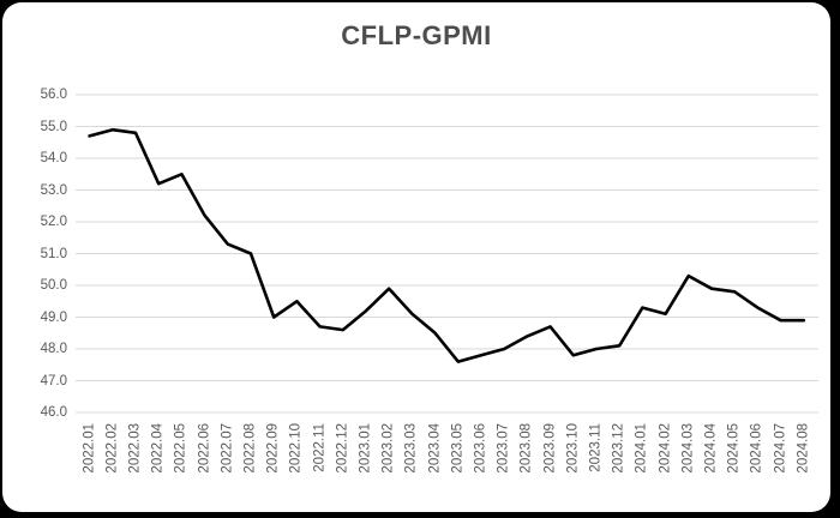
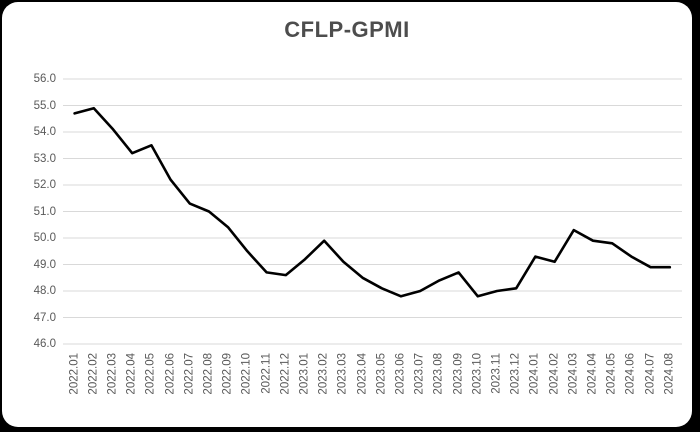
2022.03: 54.8 -> 54.1
2022.09: 49.0 -> 50.4
2023.05: 47.6 -> 48.1
